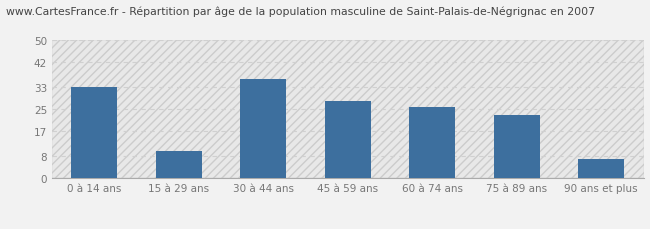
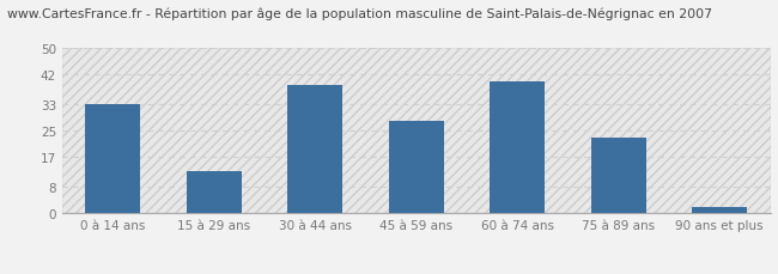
15 à 29 ans: 10 -> 13
30 à 44 ans: 36 -> 39
60 à 74 ans: 26 -> 40
90 ans et plus: 7 -> 2
